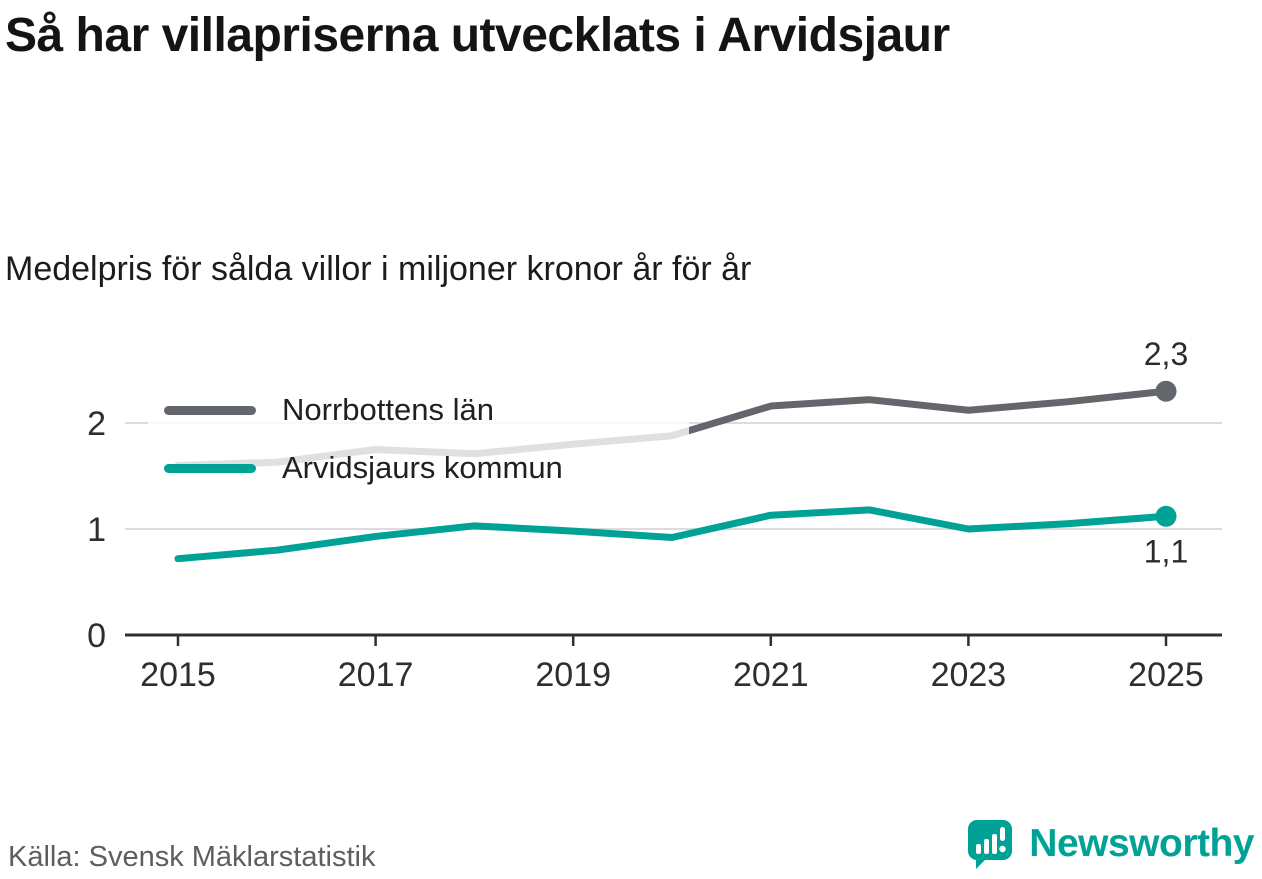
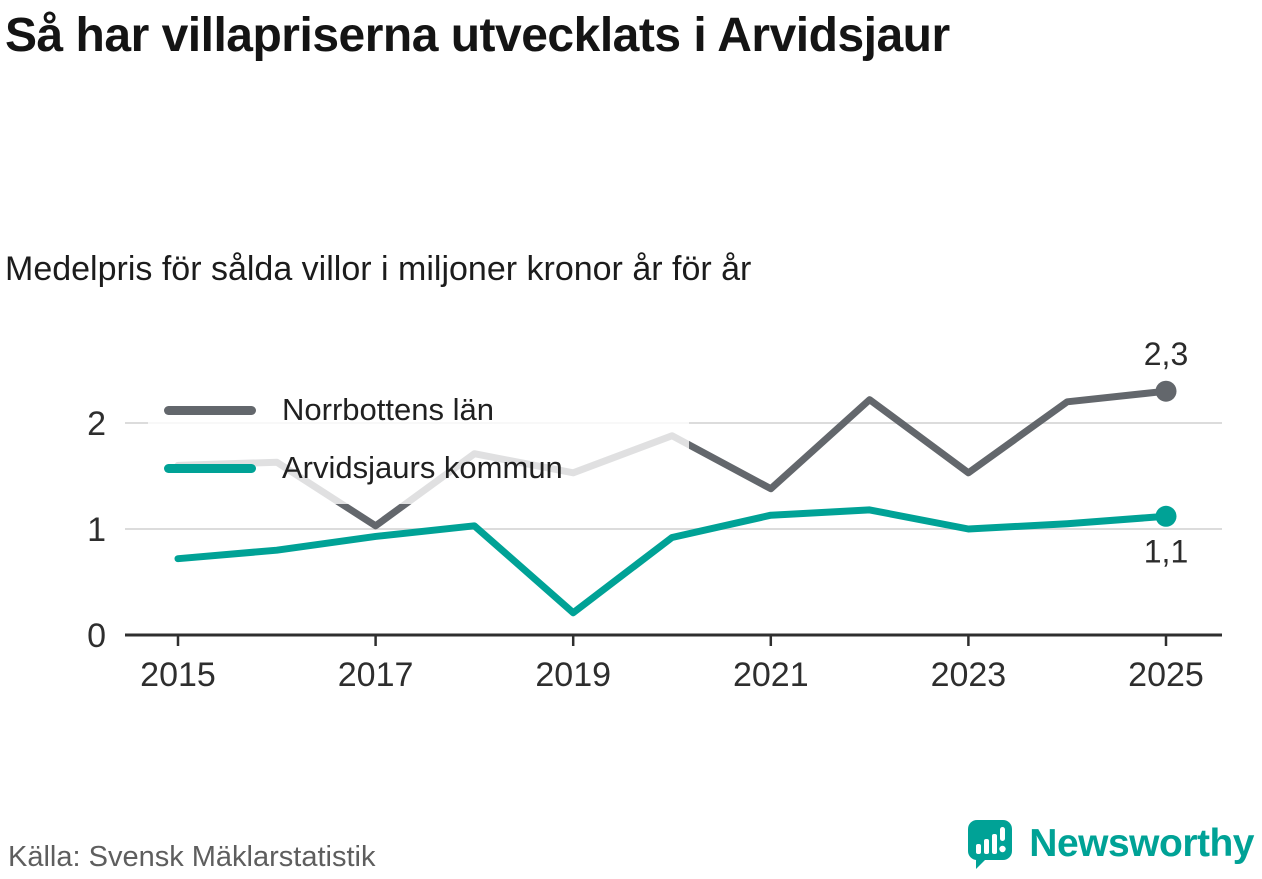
Norrbottens län/2017: 1.75 -> 1.03
Norrbottens län/2019: 1.80 -> 1.53
Arvidsjaurs kommun/2019: 0.98 -> 0.21
Norrbottens län/2021: 2.16 -> 1.38
Norrbottens län/2023: 2.12 -> 1.53
